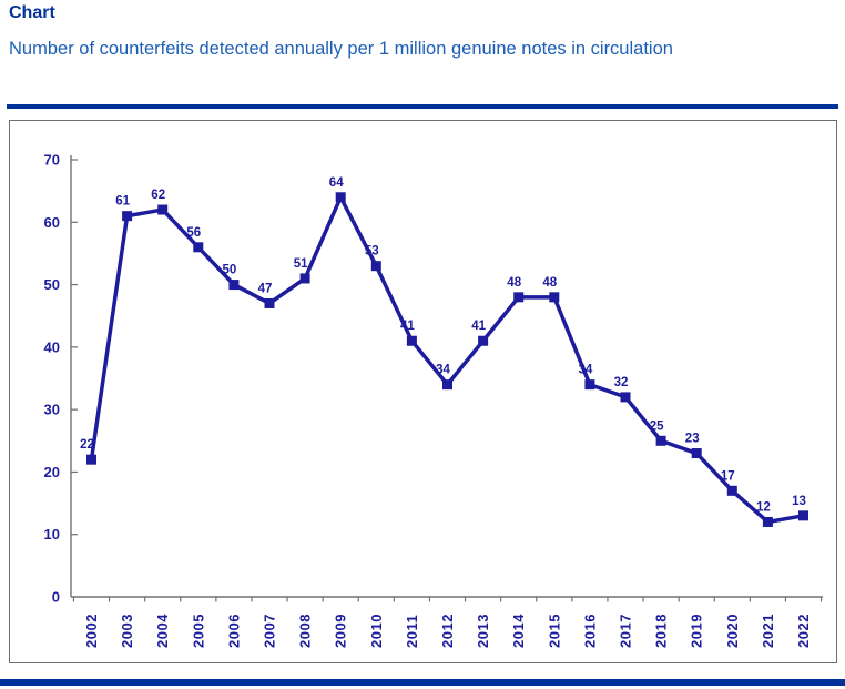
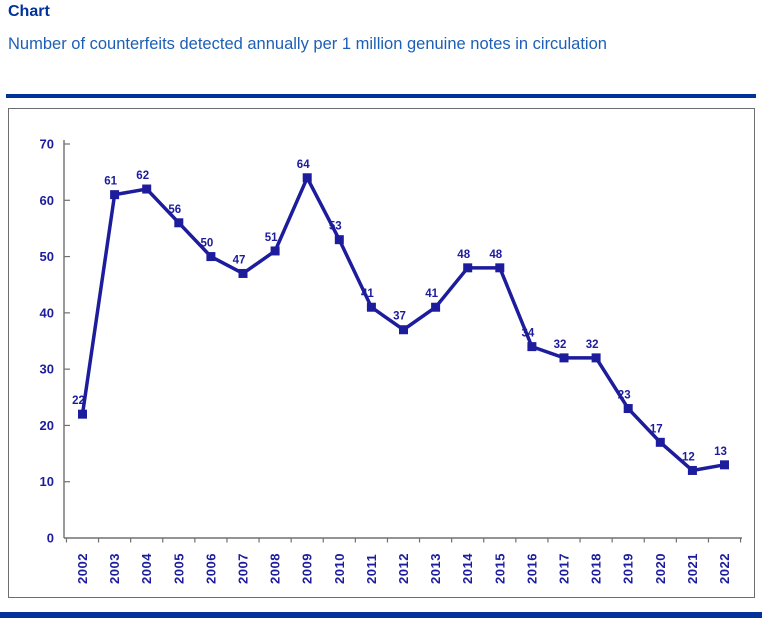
2012: 34 -> 37
2018: 25 -> 32
